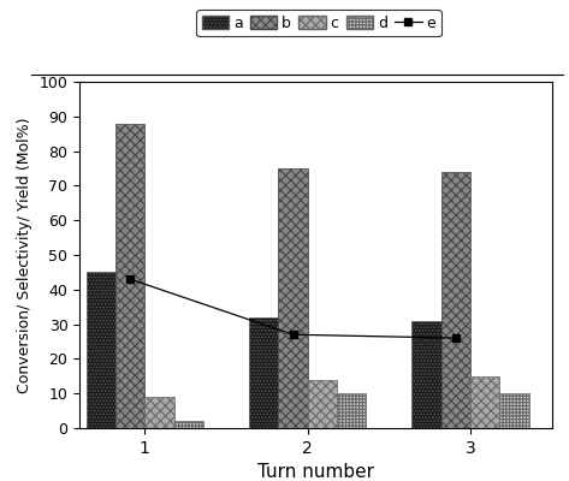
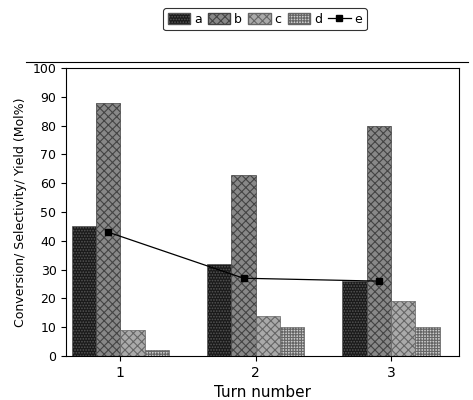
b/2: 75 -> 63
a/3: 31 -> 26
b/3: 74 -> 80
c/3: 15 -> 19
